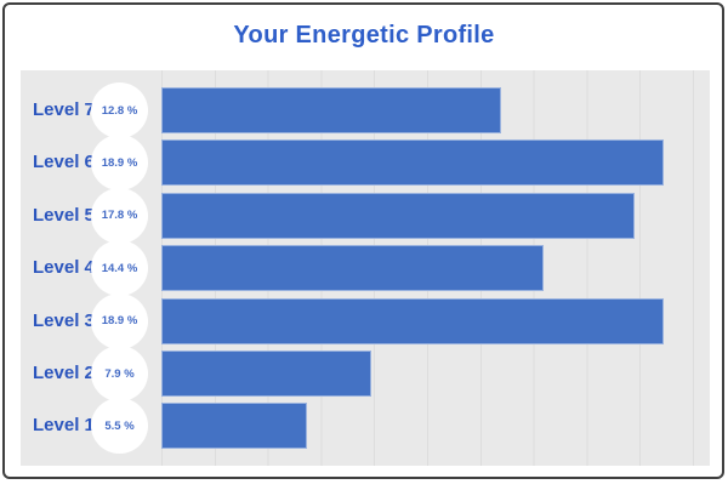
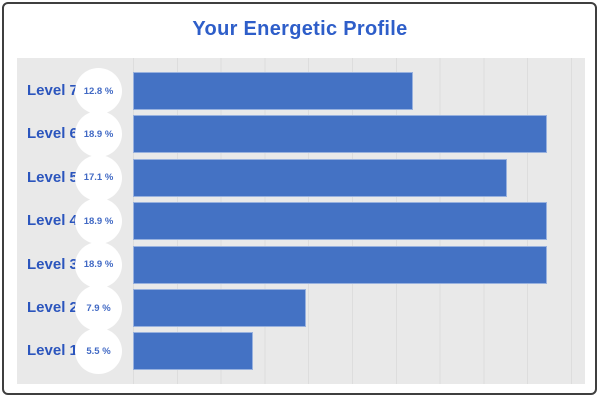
Level 5: 17.8 -> 17.1
Level 4: 14.4 -> 18.9
